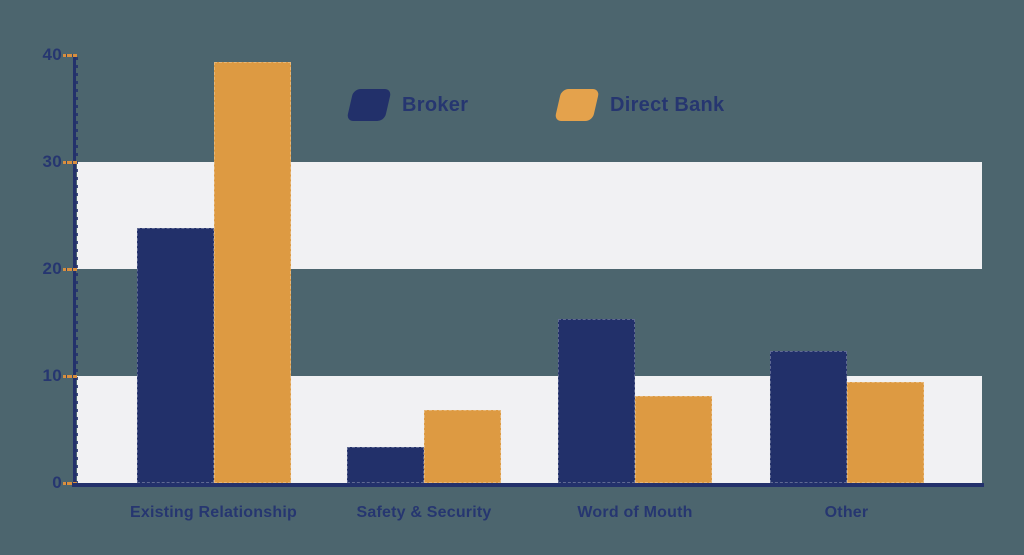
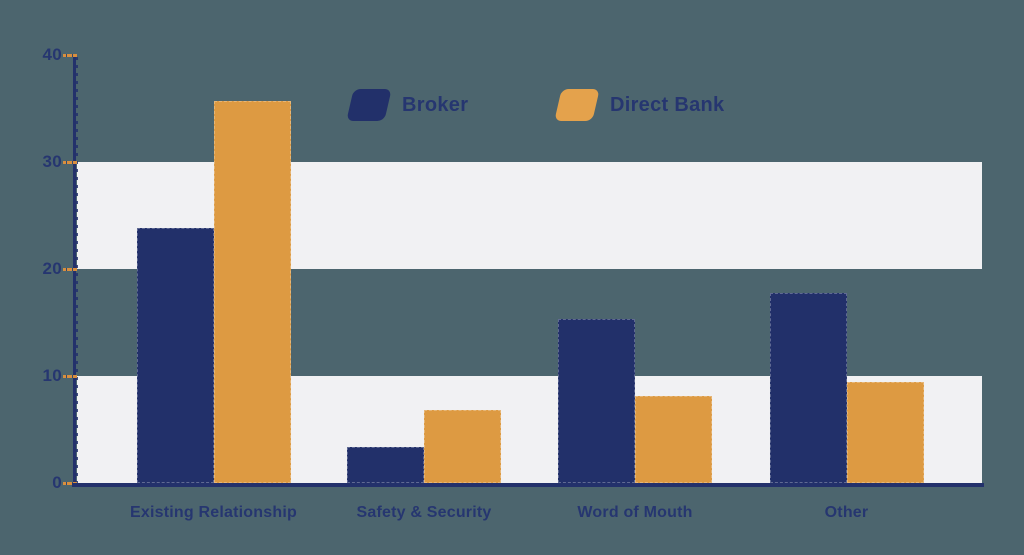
Direct Bank/Existing Relationship: 39.3 -> 35.7
Broker/Other: 12.3 -> 17.8
